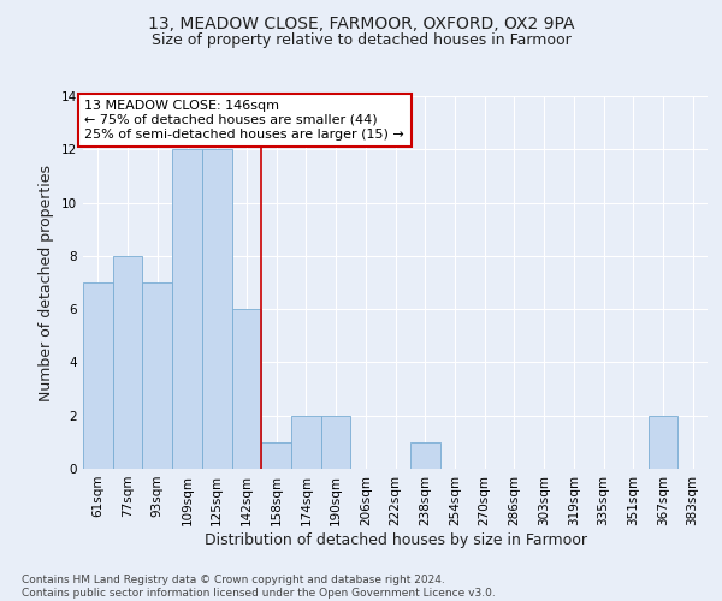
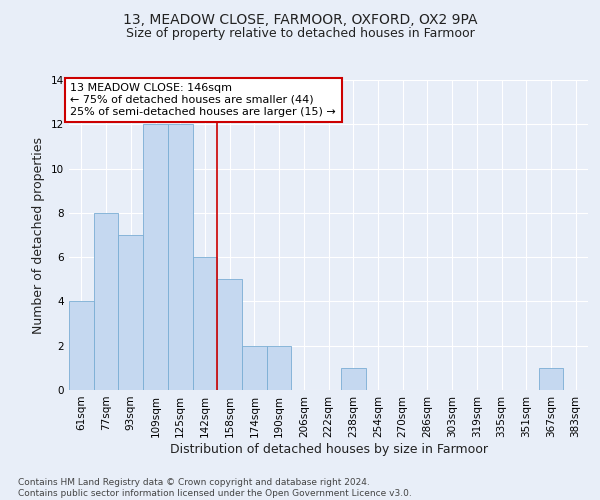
61sqm: 7 -> 4
158sqm: 1 -> 5
367sqm: 2 -> 1
